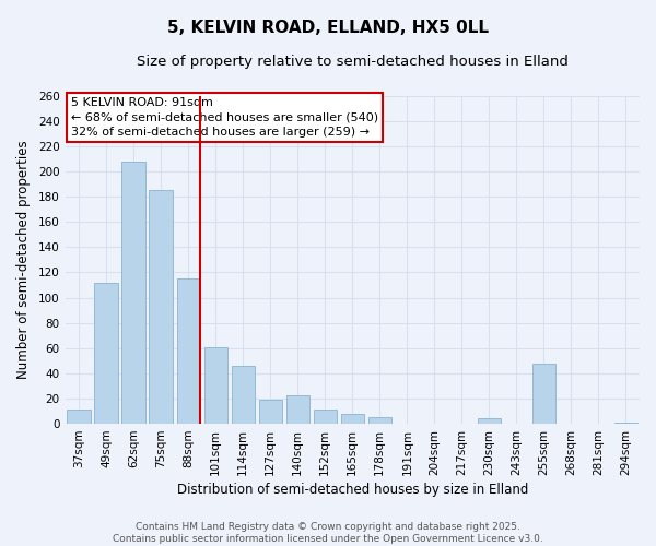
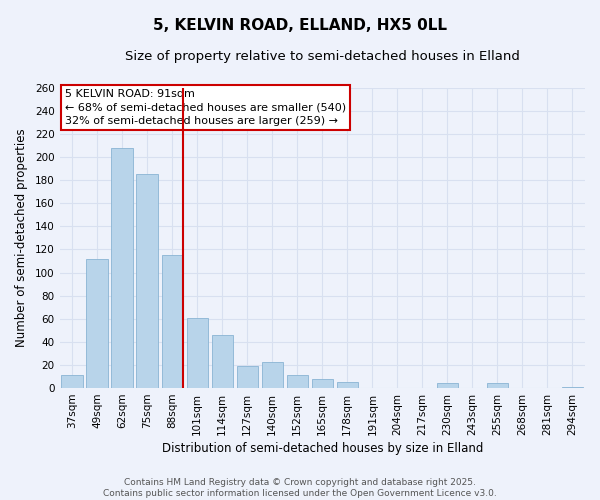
255sqm: 48 -> 4
